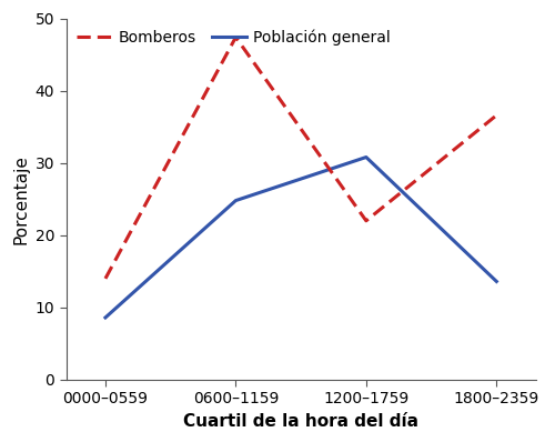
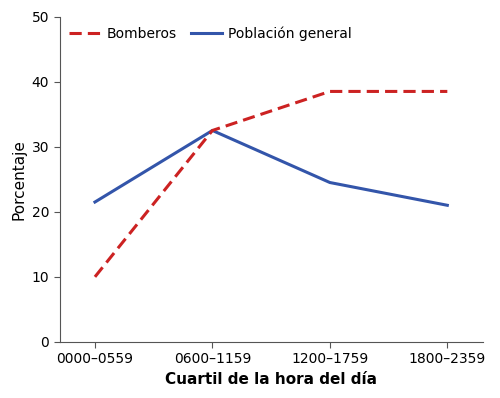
Bomberos/0000–0559: 14.0 -> 10.0
Población general/0000–0559: 8.6 -> 21.5
Bomberos/0600–1159: 47.4 -> 32.5
Población general/0600–1159: 24.8 -> 32.5
Bomberos/1200–1759: 22.0 -> 38.5
Población general/1200–1759: 30.8 -> 24.5
Bomberos/1800–2359: 36.6 -> 38.5
Población general/1800–2359: 13.6 -> 21.0
